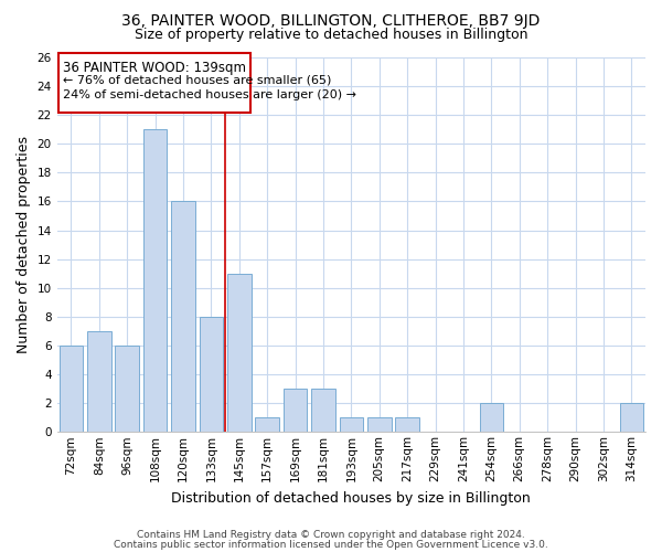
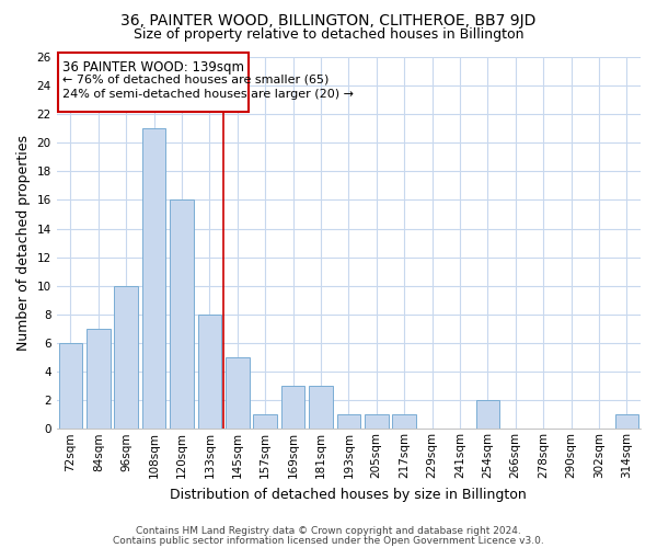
96sqm: 6 -> 10
145sqm: 11 -> 5
314sqm: 2 -> 1
